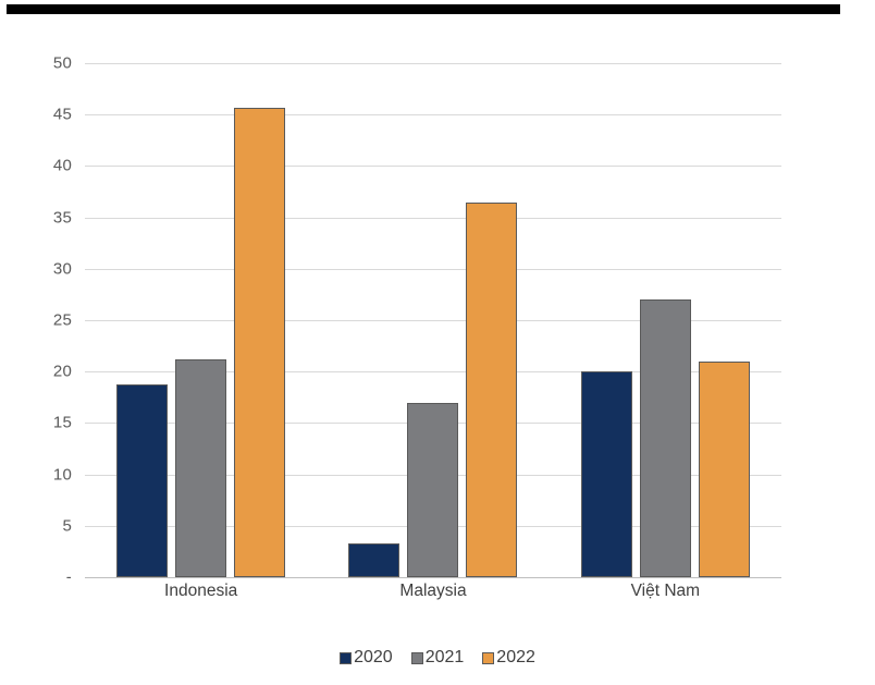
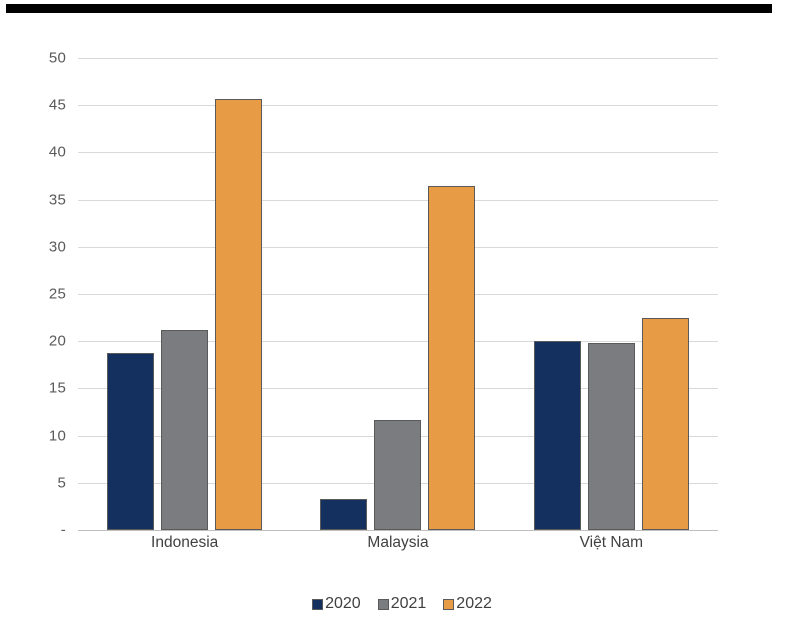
2021/Malaysia: 17 -> 12
2021/Việt Nam: 27 -> 20
2022/Việt Nam: 21 -> 22
